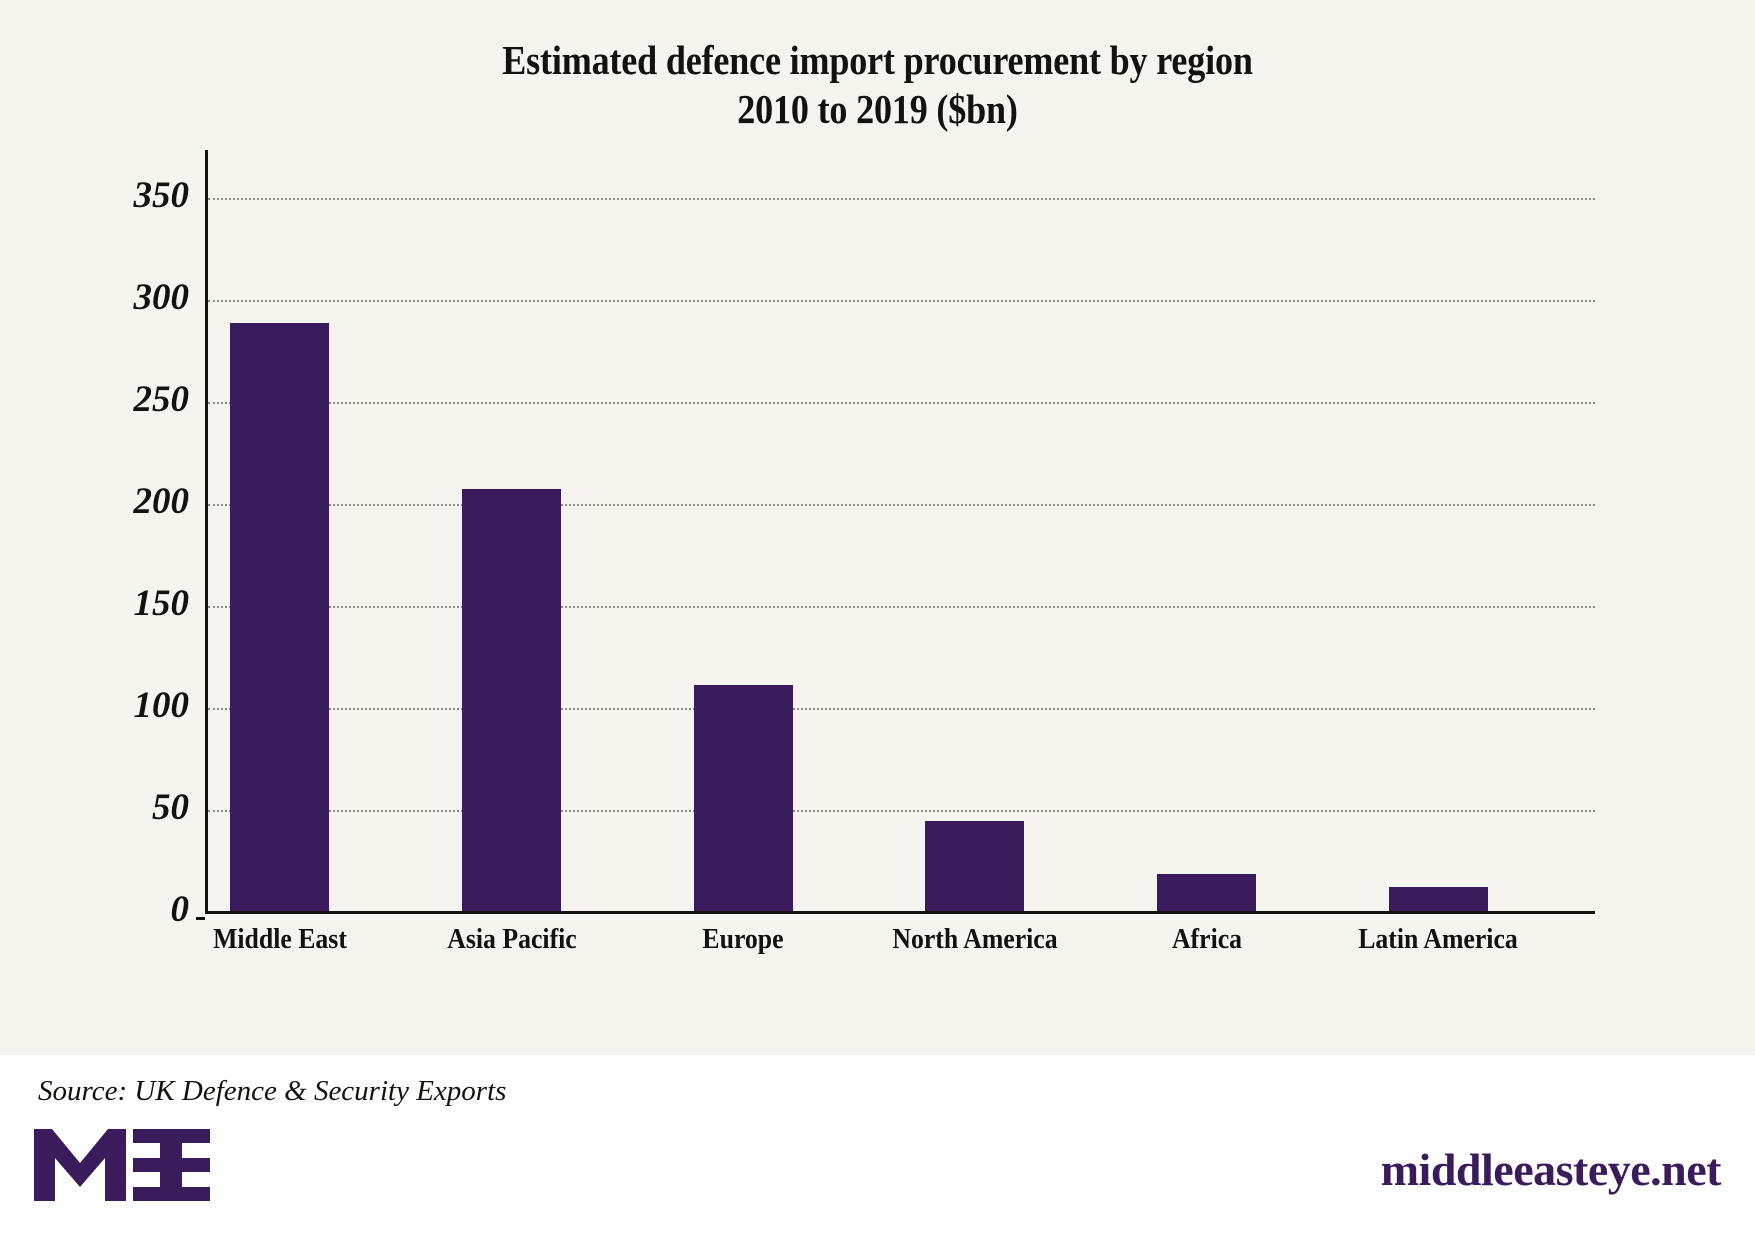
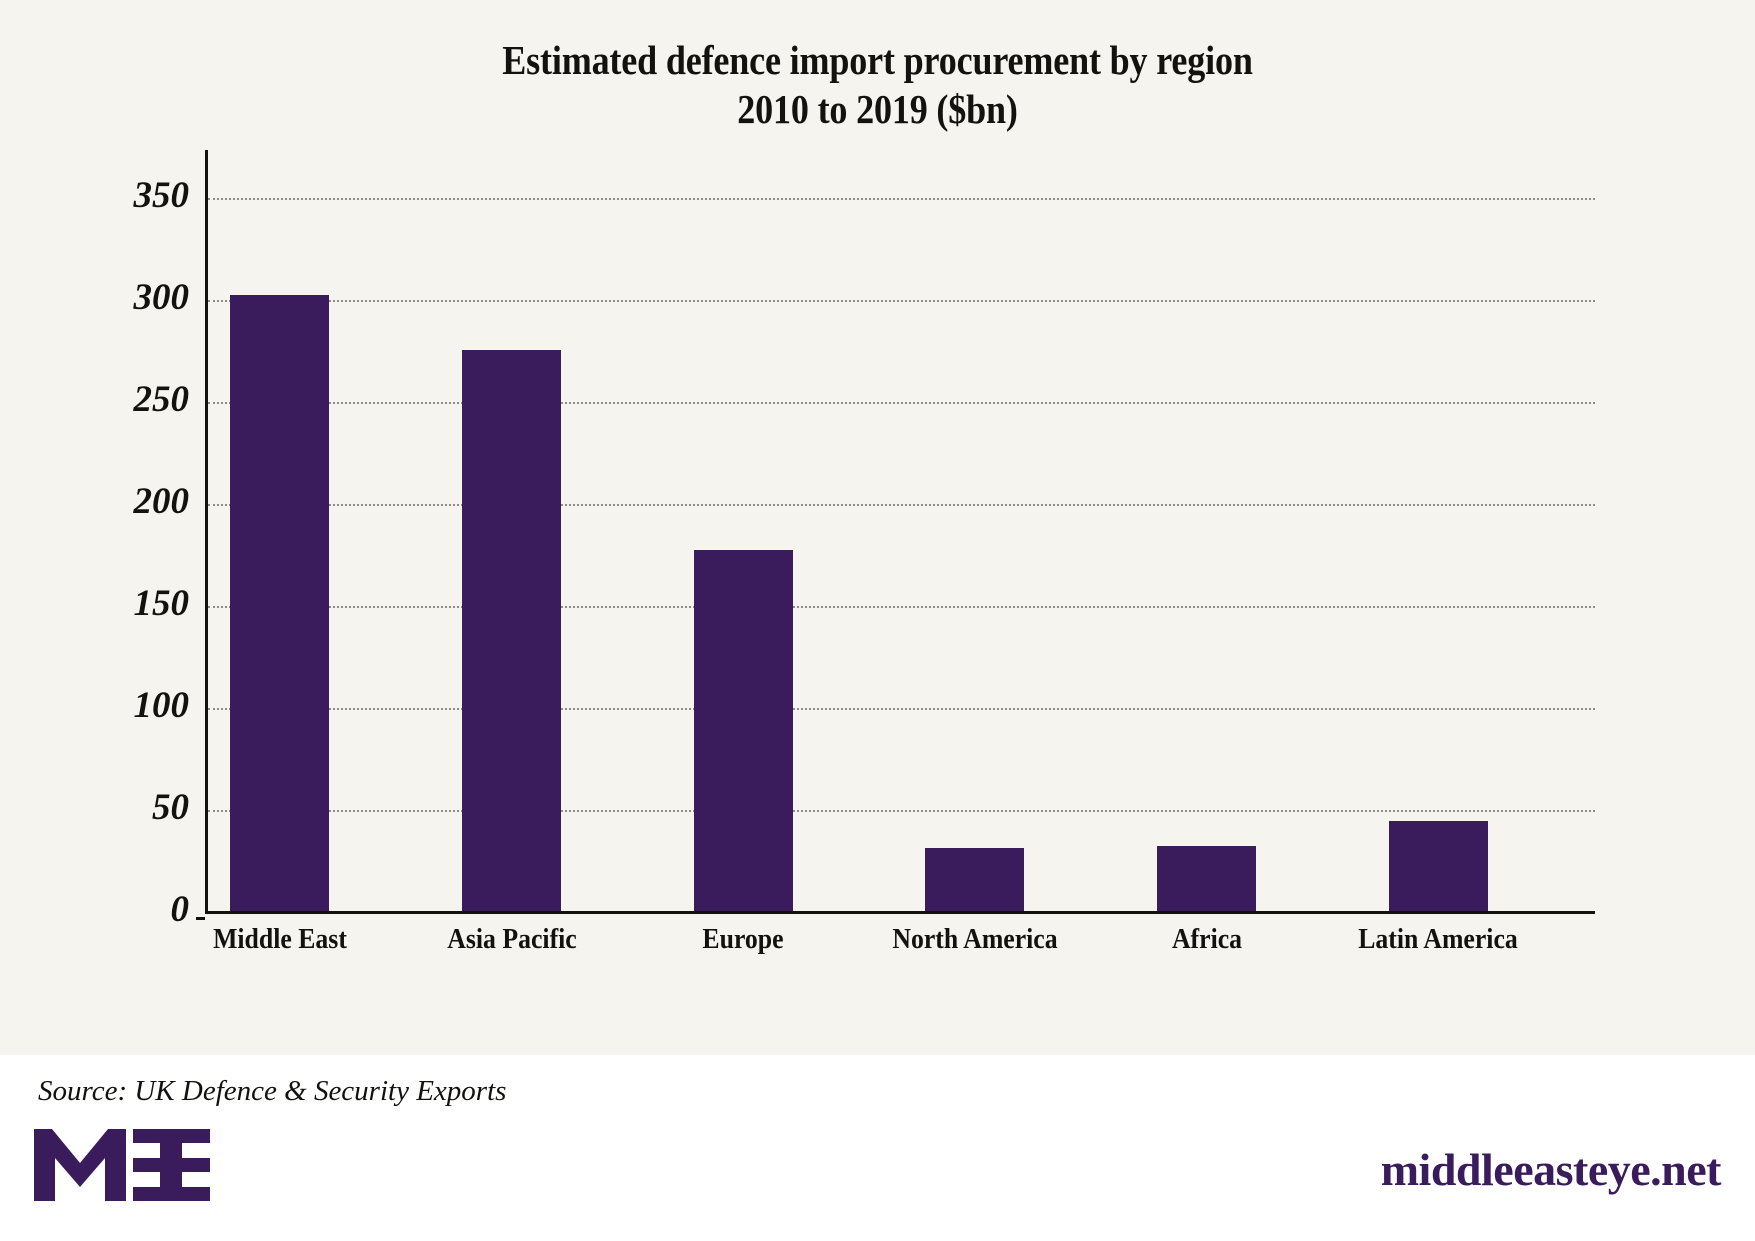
Middle East: 288 -> 302
Asia Pacific: 207 -> 275
Europe: 111 -> 177
North America: 44 -> 31
Africa: 18 -> 32
Latin America: 12 -> 44
